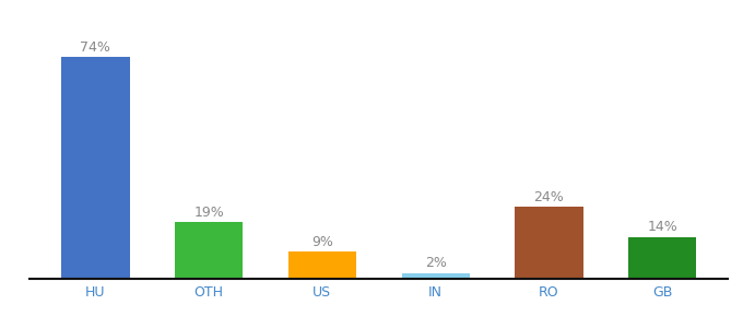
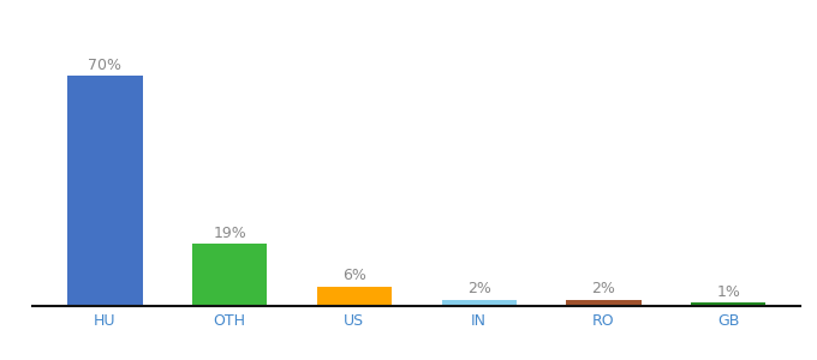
HU: 74% -> 70%
US: 9% -> 6%
RO: 24% -> 2%
GB: 14% -> 1%
